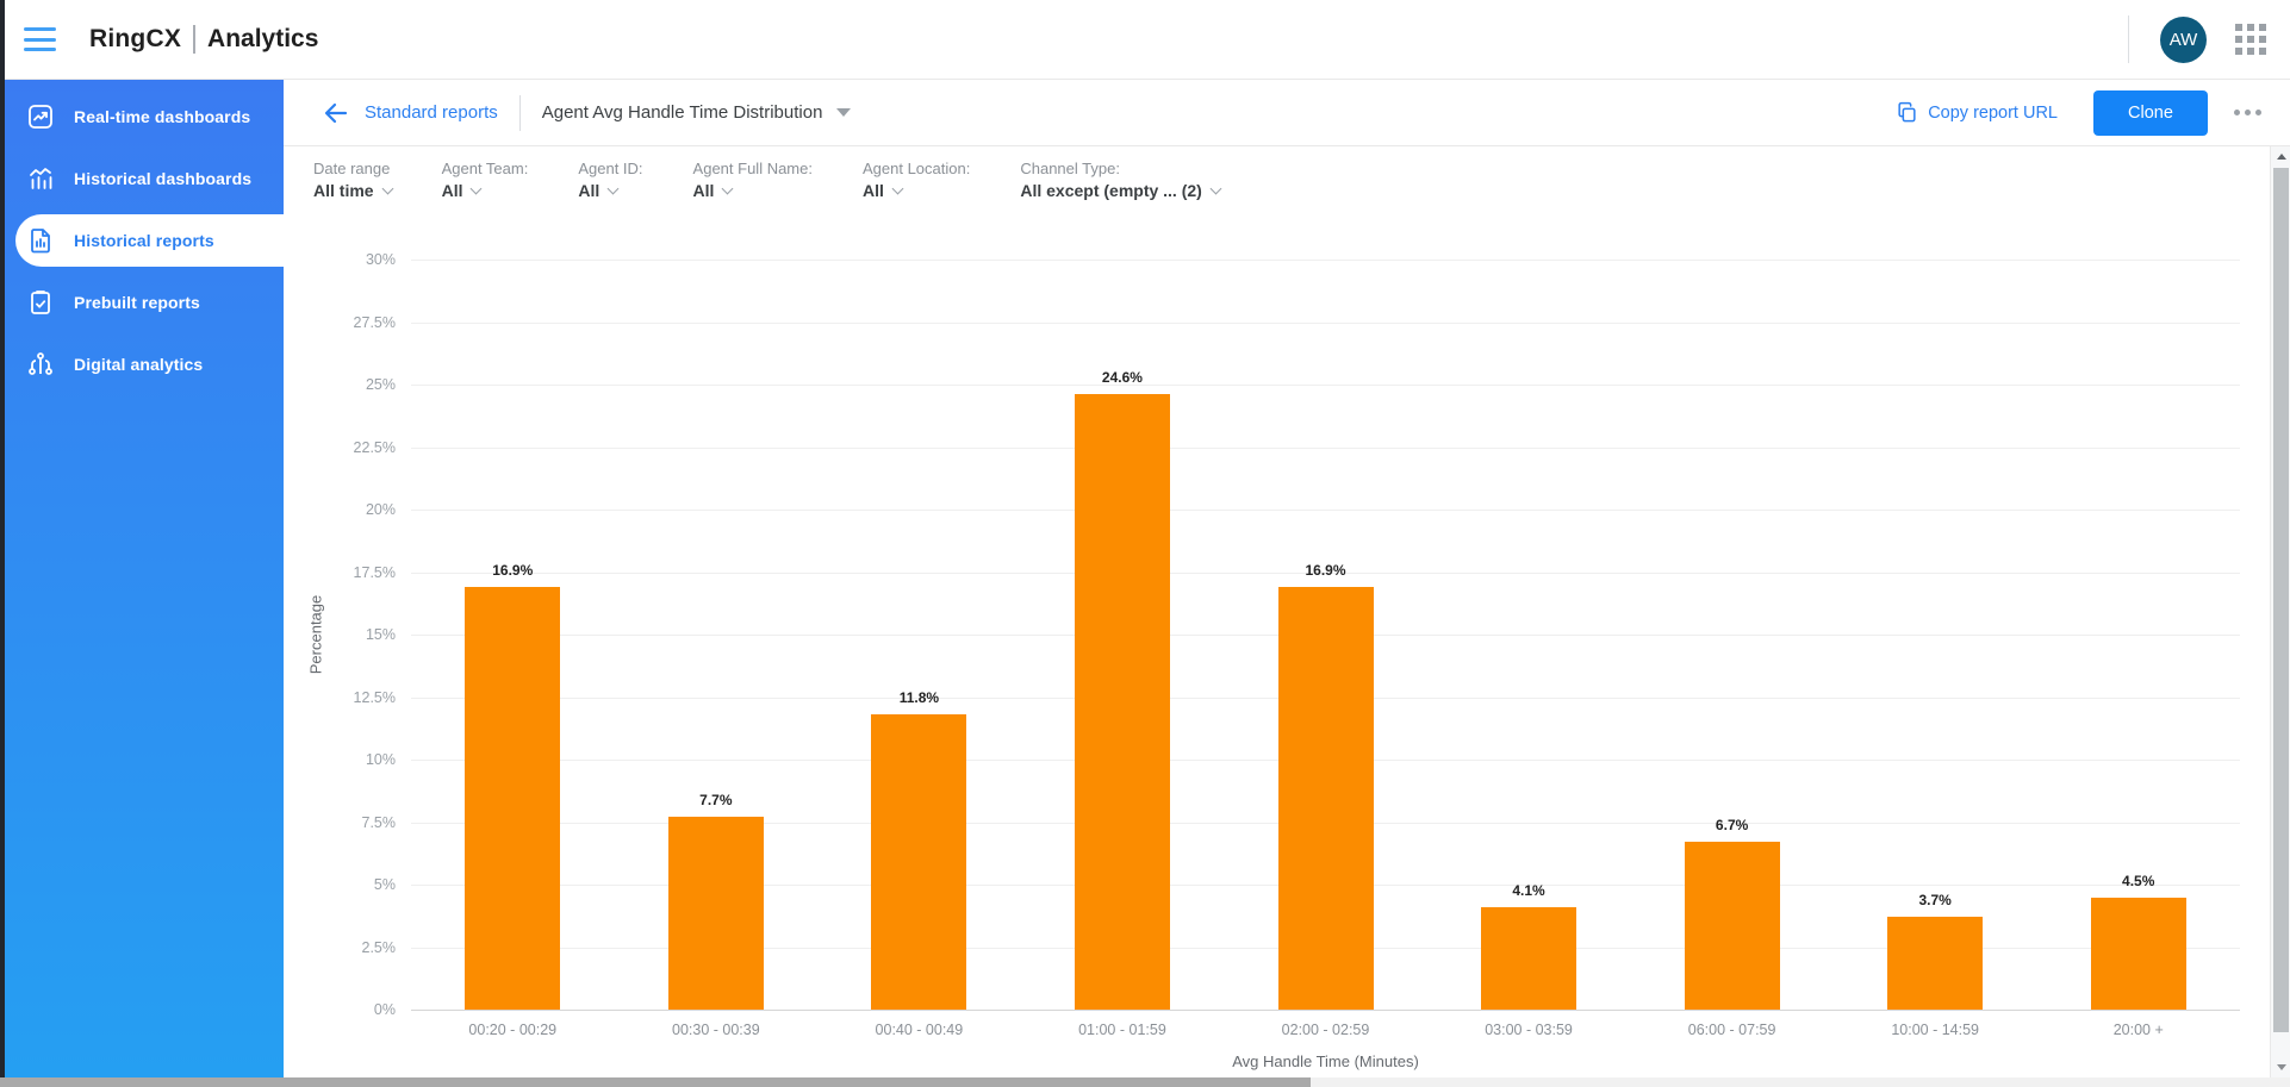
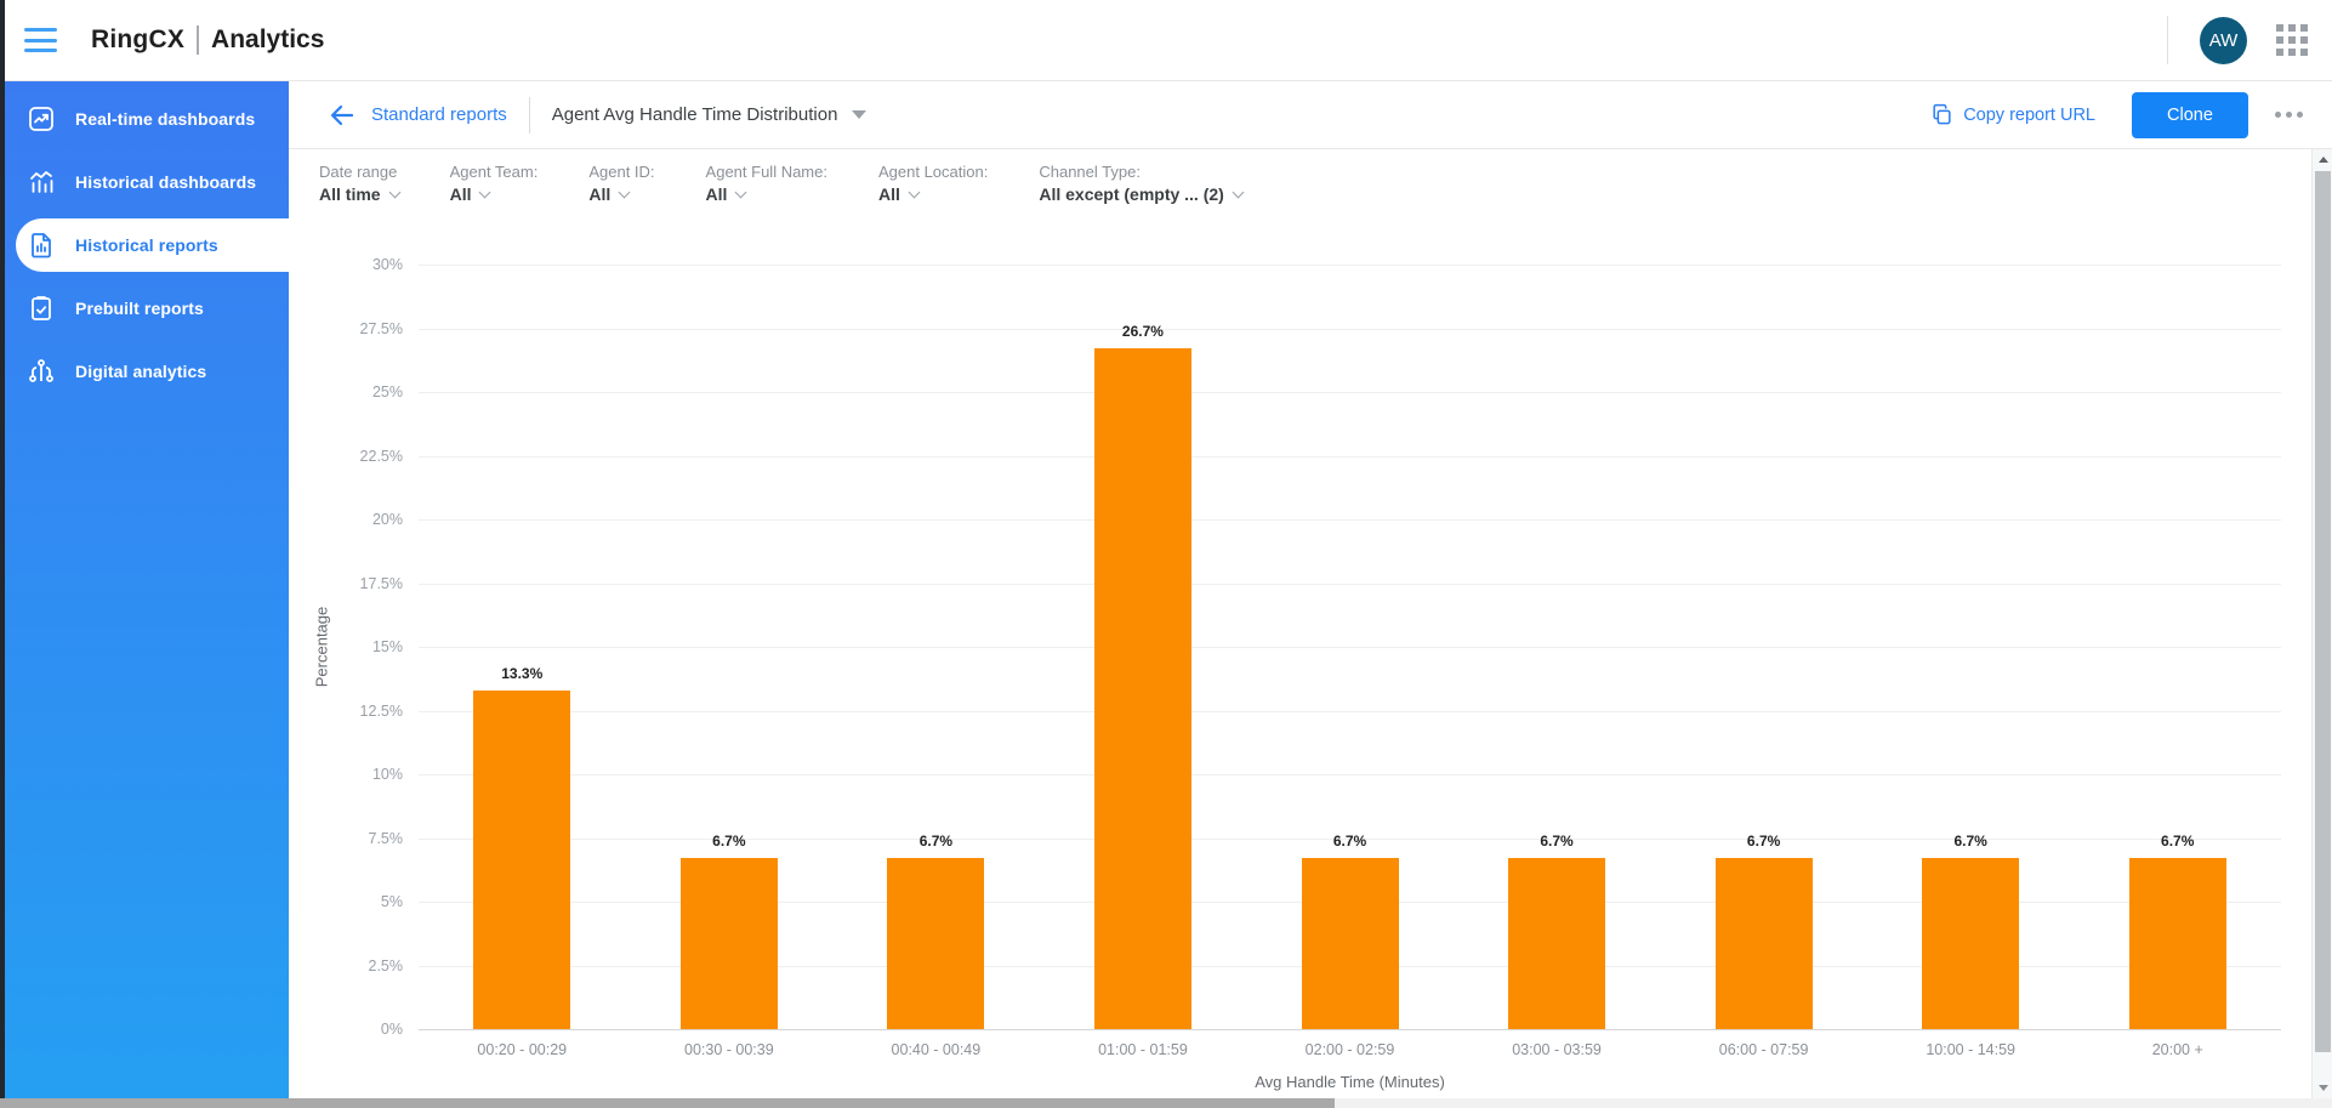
00:20 - 00:29: 16.9% -> 13.3%
00:30 - 00:39: 7.7% -> 6.7%
00:40 - 00:49: 11.8% -> 6.7%
01:00 - 01:59: 24.6% -> 26.7%
02:00 - 02:59: 16.9% -> 6.7%
03:00 - 03:59: 4.1% -> 6.7%
10:00 - 14:59: 3.7% -> 6.7%
20:00 +: 4.5% -> 6.7%
